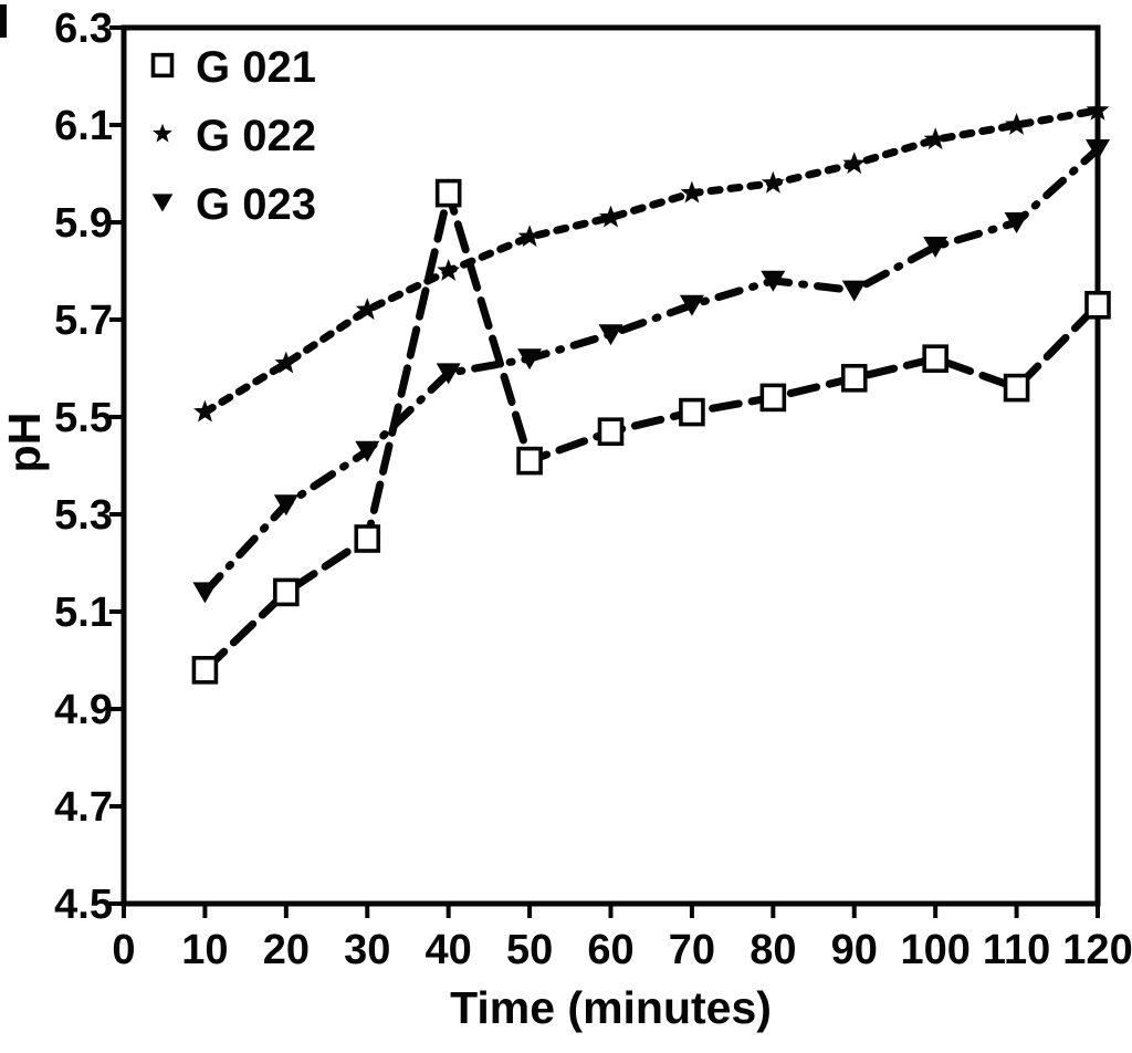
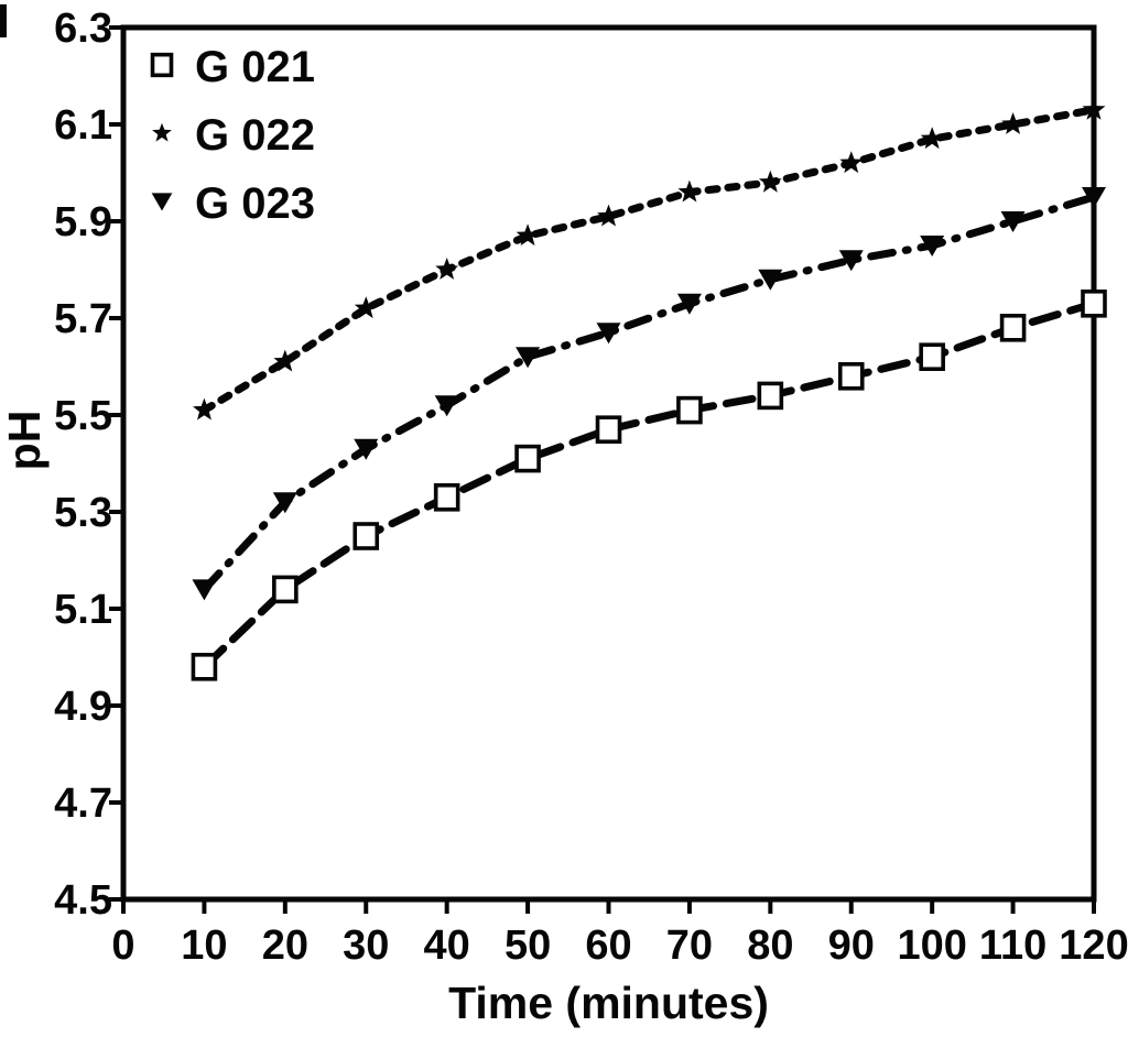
G 021/40: 5.96 -> 5.33
G 023/40: 5.59 -> 5.52
G 023/90: 5.76 -> 5.82
G 021/110: 5.56 -> 5.68
G 023/120: 6.05 -> 5.95
